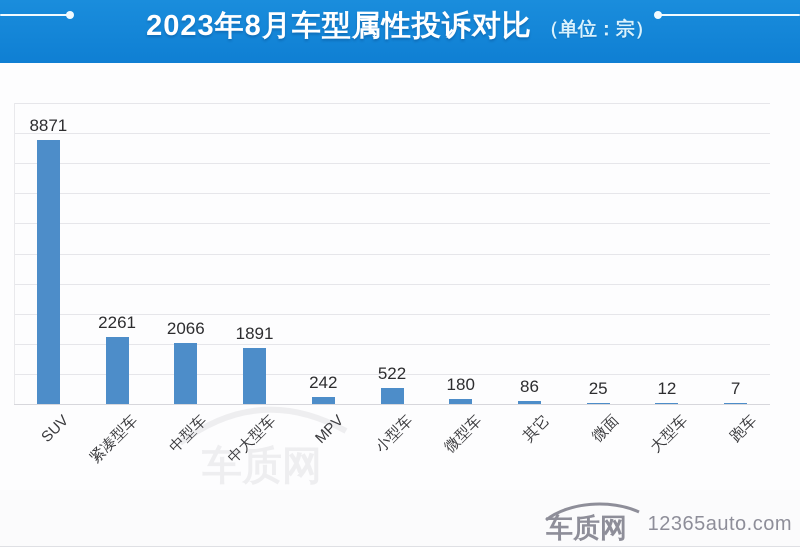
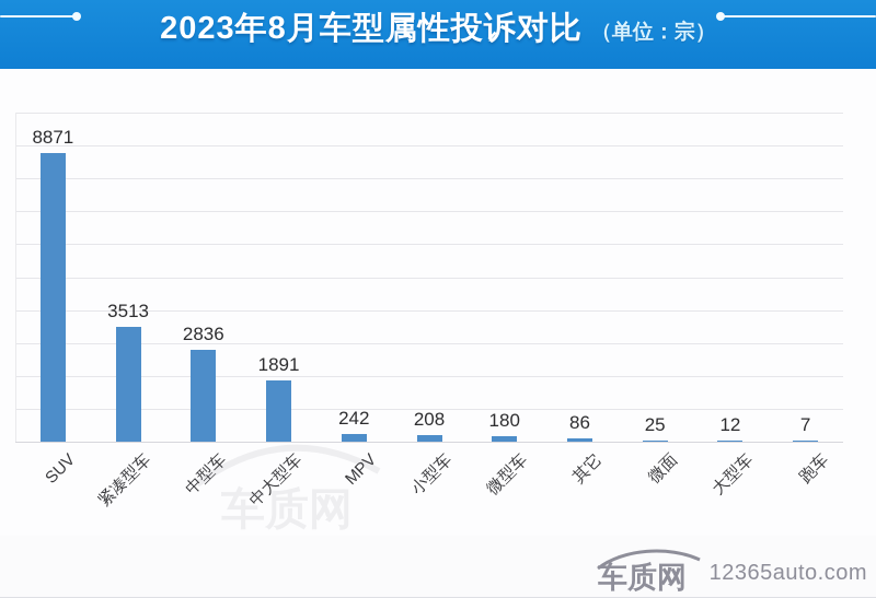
紧凑型车: 2261 -> 3513
中型车: 2066 -> 2836
小型车: 522 -> 208
